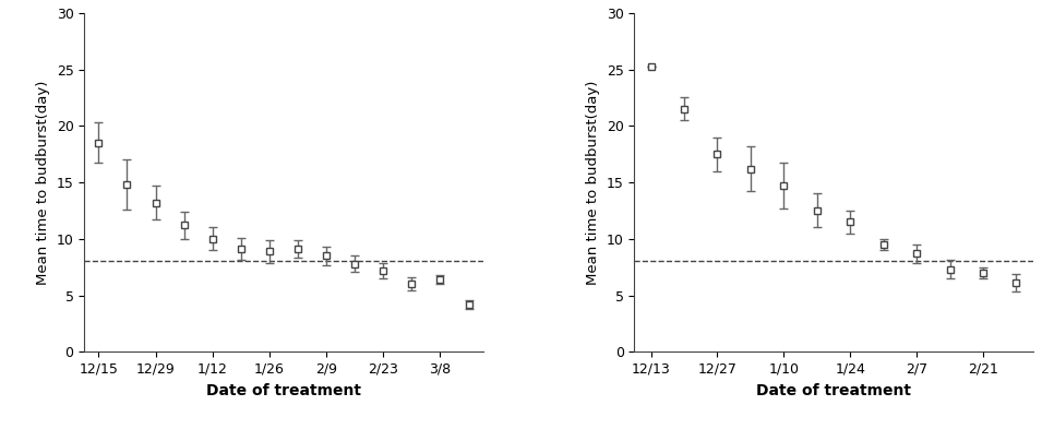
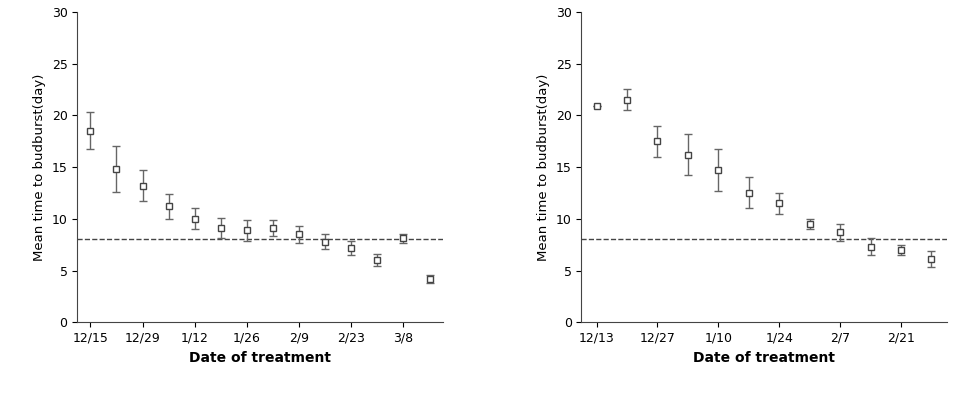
3/8: 6.4 -> 8.1
12/13: 25.2 -> 20.9
